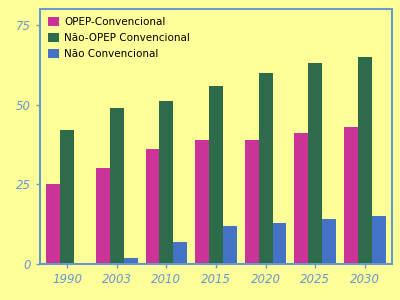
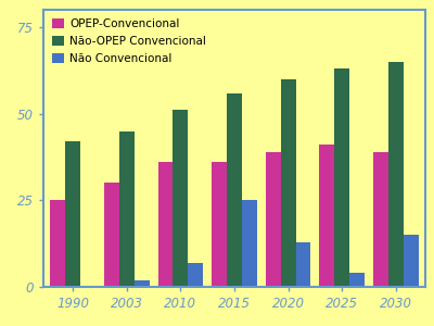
Não-OPEP Convencional/2003: 49 -> 45
OPEP-Convencional/2015: 39 -> 36
Não Convencional/2015: 12 -> 25
Não Convencional/2025: 14 -> 4
OPEP-Convencional/2030: 43 -> 39
